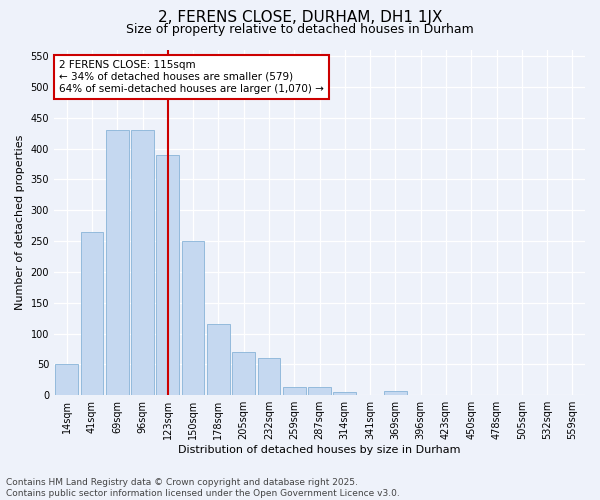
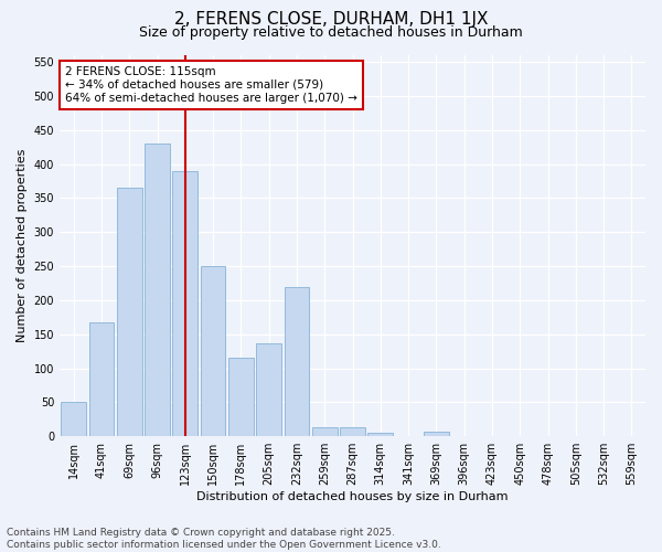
41sqm: 265 -> 168
69sqm: 430 -> 366
205sqm: 70 -> 136
232sqm: 60 -> 220
